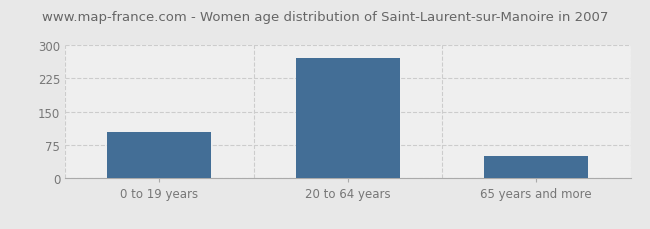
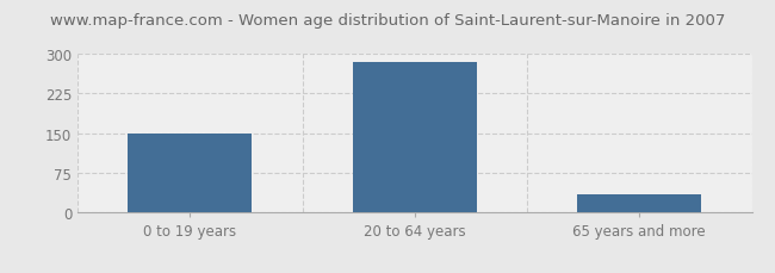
0 to 19 years: 105 -> 150
20 to 64 years: 270 -> 285
65 years and more: 50 -> 35
